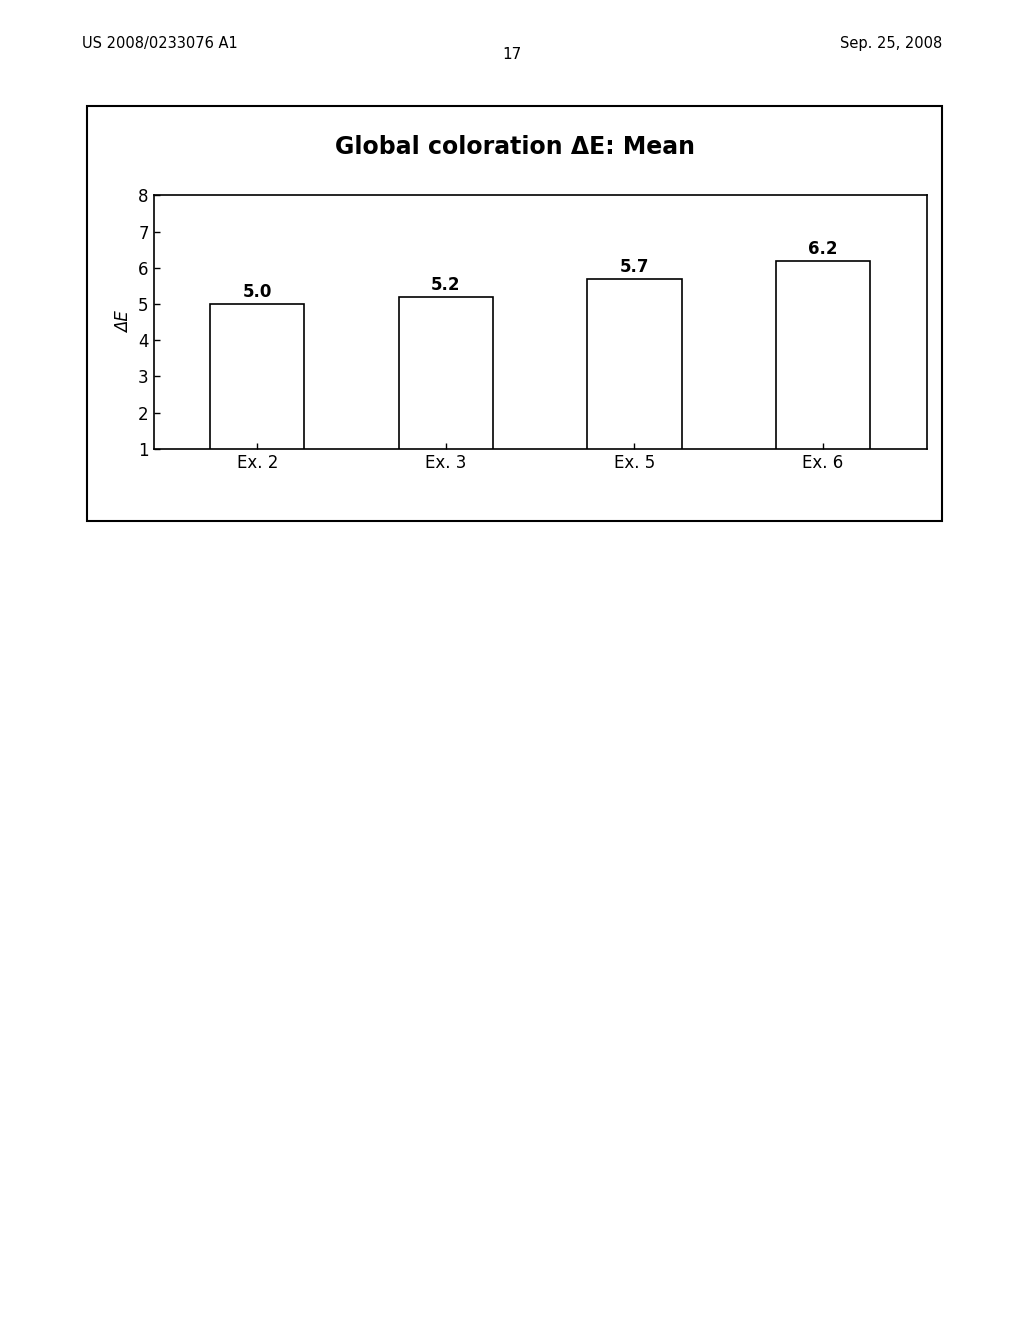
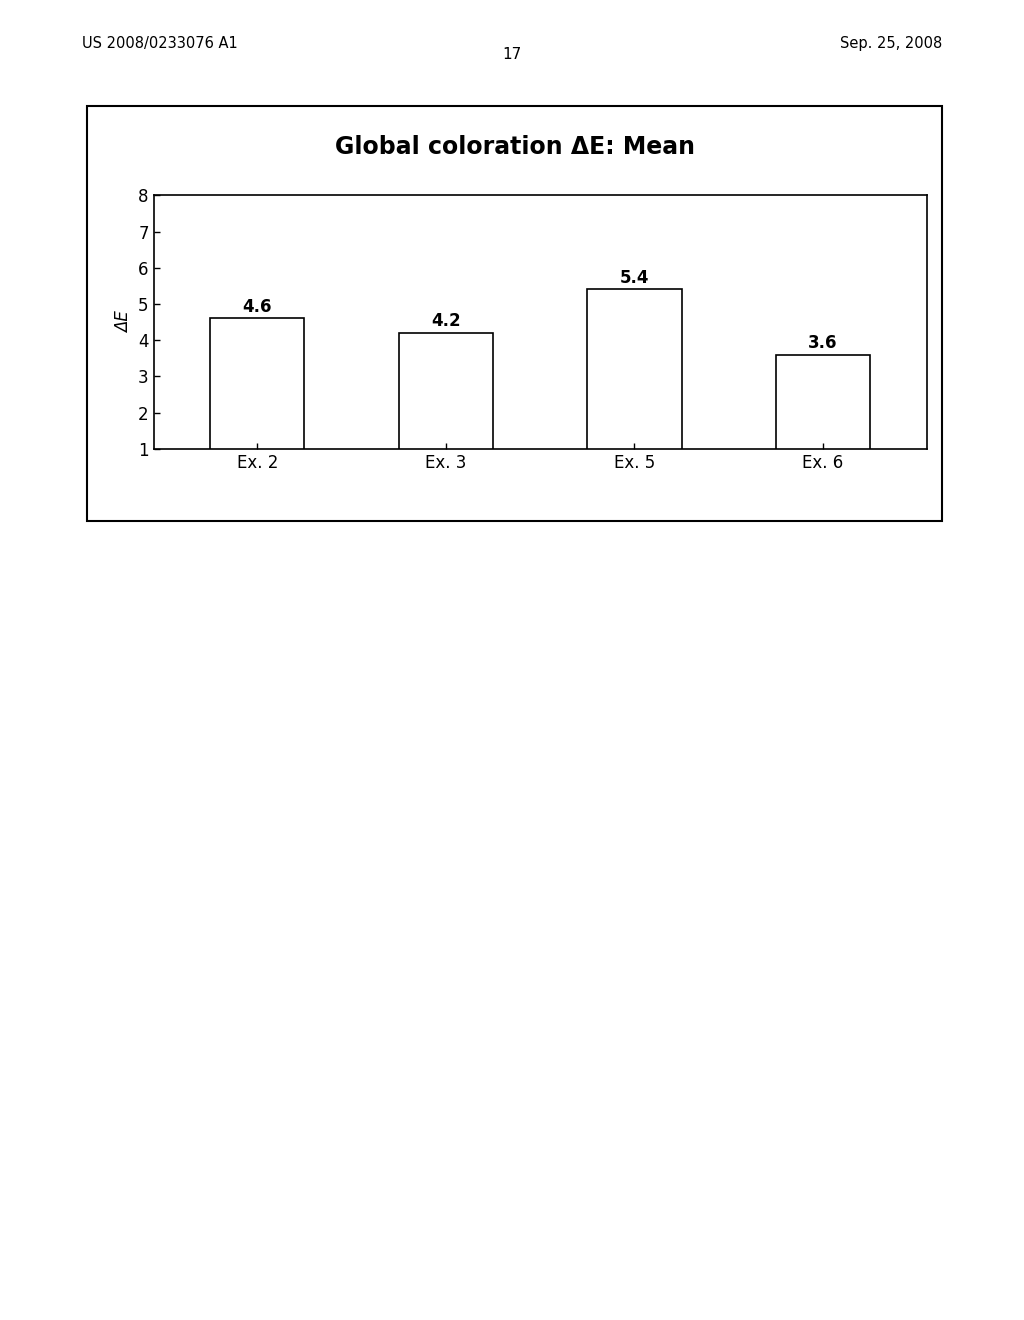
Ex. 2: 5.0 -> 4.6
Ex. 3: 5.2 -> 4.2
Ex. 5: 5.7 -> 5.4
Ex. 6: 6.2 -> 3.6
